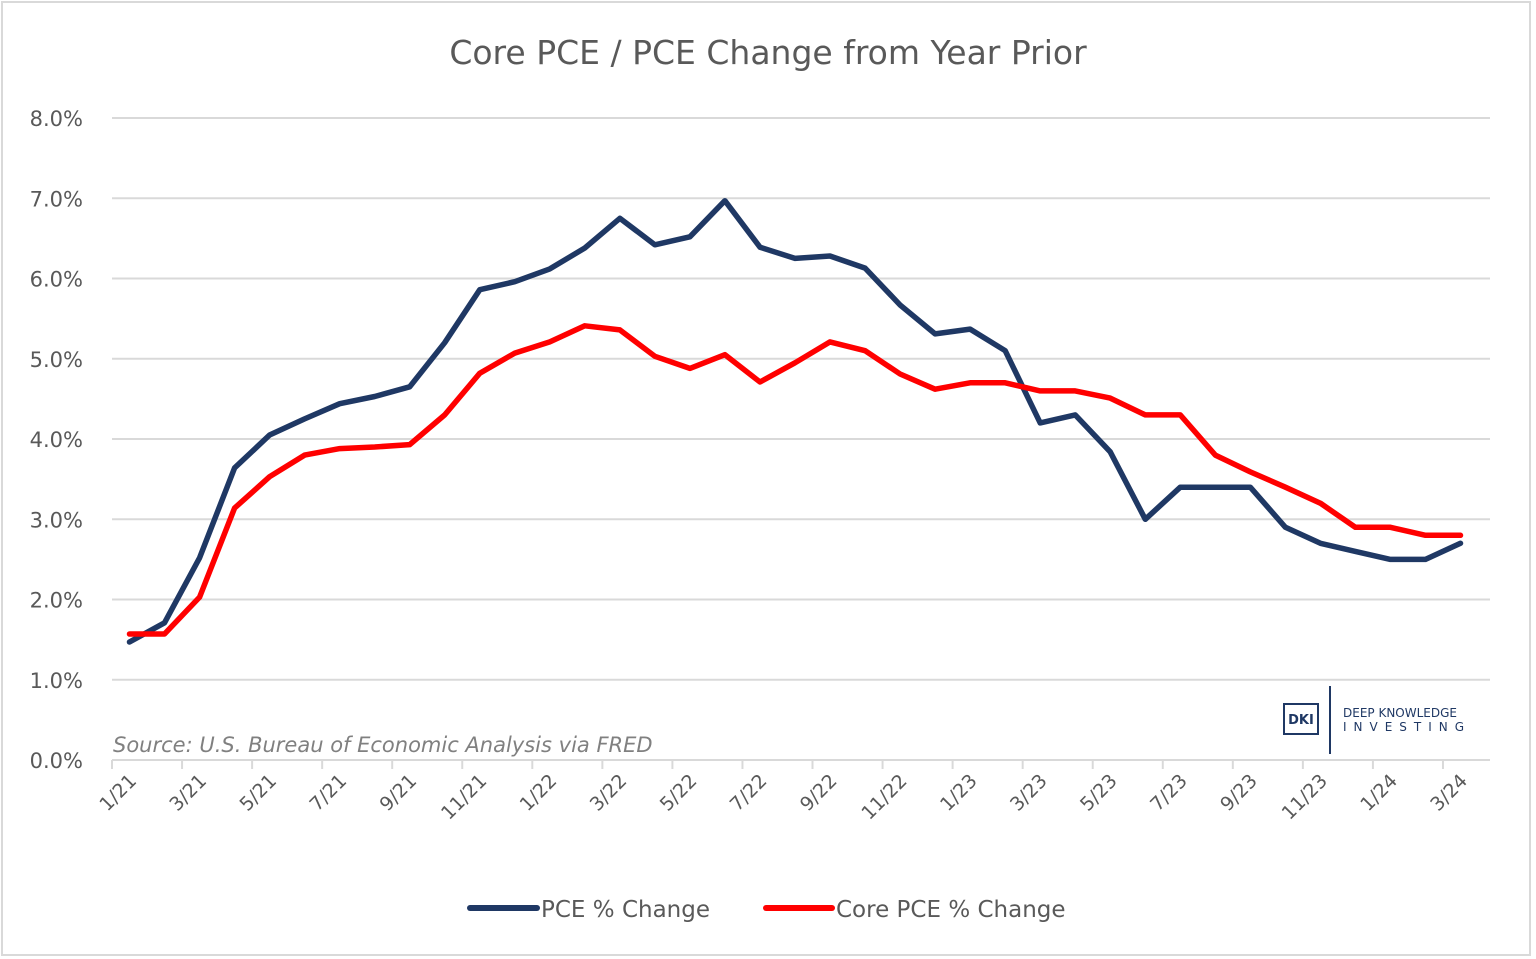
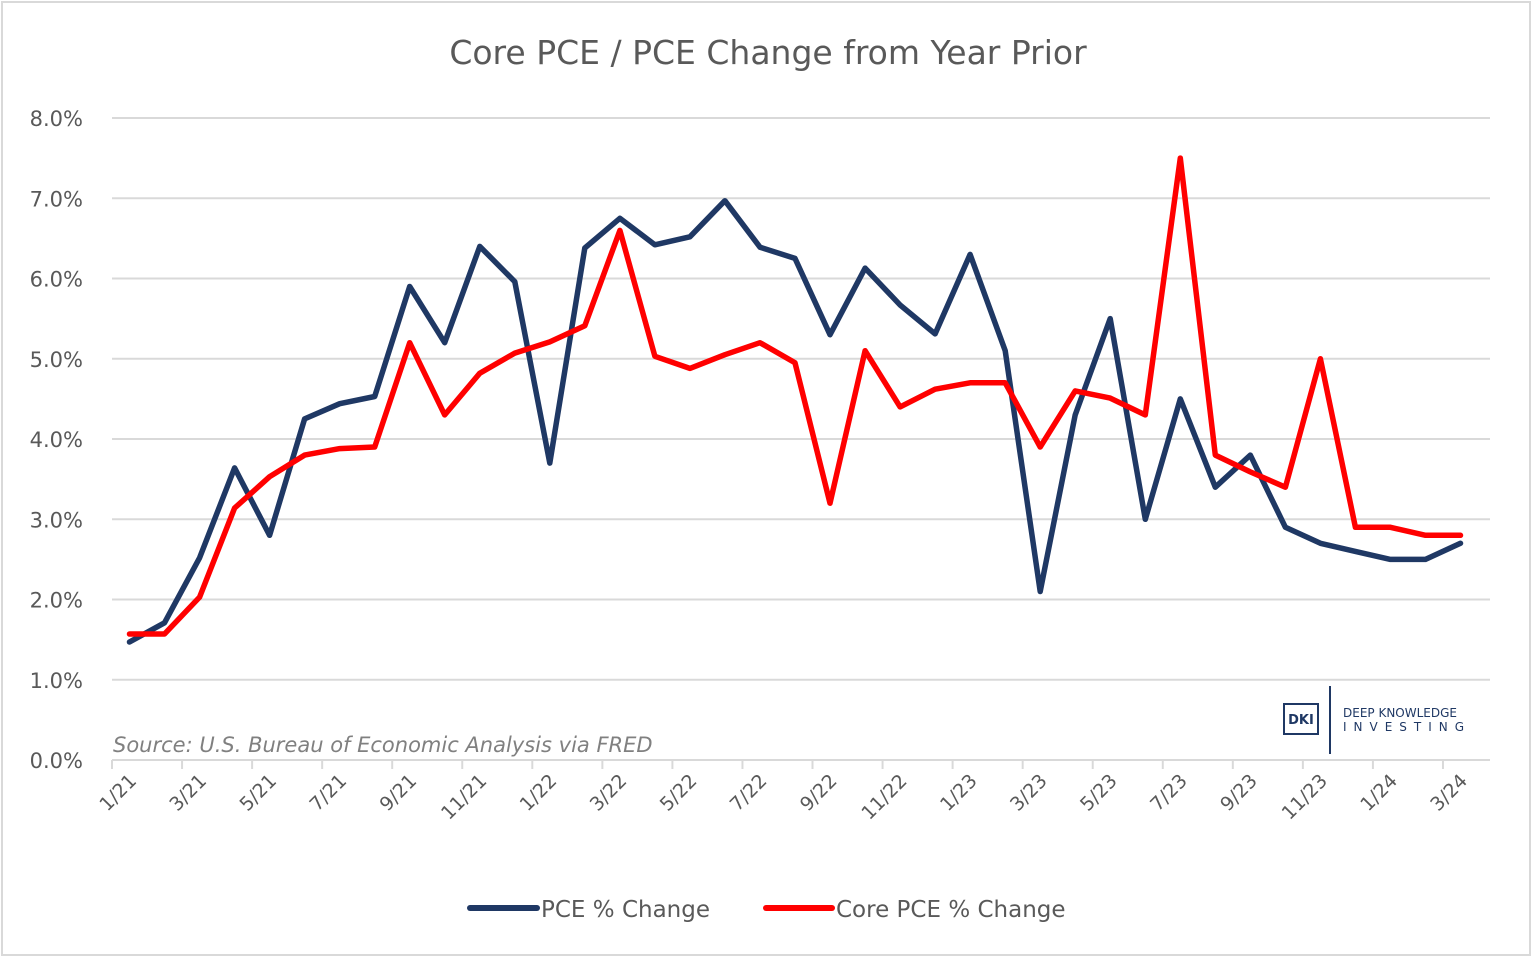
PCE % Change/5/21: 4.0% -> 2.8%
PCE % Change/9/21: 4.7% -> 5.9%
Core PCE % Change/9/21: 3.9% -> 5.2%
PCE % Change/11/21: 5.9% -> 6.4%
PCE % Change/1/22: 6.1% -> 3.7%
Core PCE % Change/3/22: 5.4% -> 6.6%
Core PCE % Change/7/22: 4.7% -> 5.2%
PCE % Change/9/22: 6.3% -> 5.3%
Core PCE % Change/9/22: 5.2% -> 3.2%
Core PCE % Change/11/22: 4.8% -> 4.4%
PCE % Change/1/23: 5.4% -> 6.3%
PCE % Change/3/23: 4.2% -> 2.1%
Core PCE % Change/3/23: 4.6% -> 3.9%
PCE % Change/5/23: 3.8% -> 5.5%
PCE % Change/7/23: 3.4% -> 4.5%
Core PCE % Change/7/23: 4.3% -> 7.5%
PCE % Change/9/23: 3.4% -> 3.8%
Core PCE % Change/11/23: 3.2% -> 5.0%
